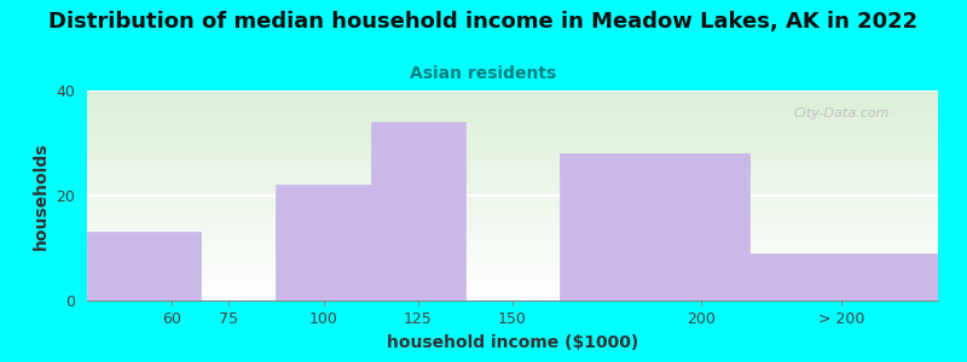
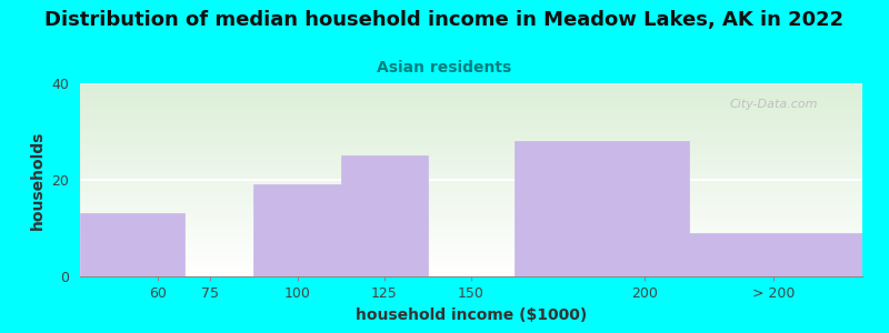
100: 22 -> 19
125: 34 -> 25
